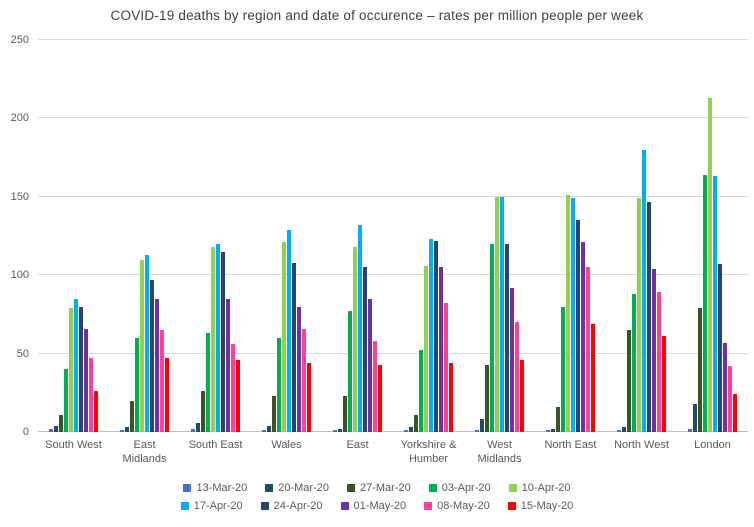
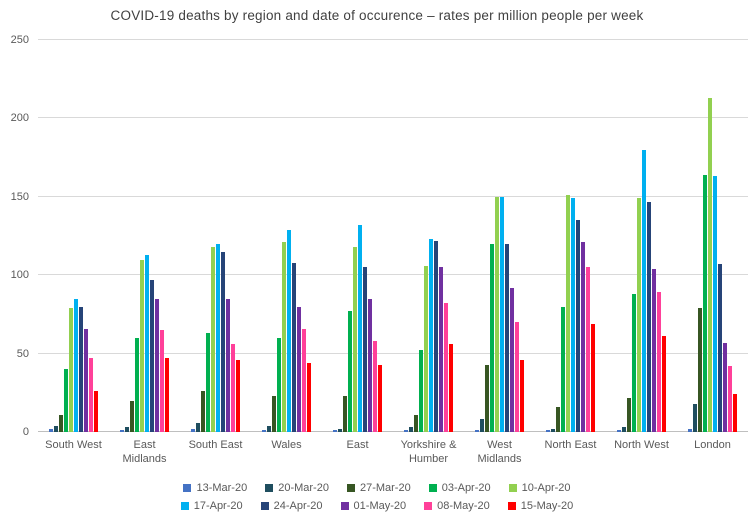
15-May-20/Yorkshire & Humber: 44 -> 56
27-Mar-20/North West: 65 -> 22
